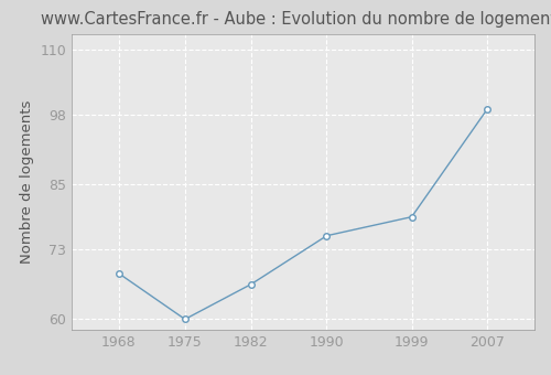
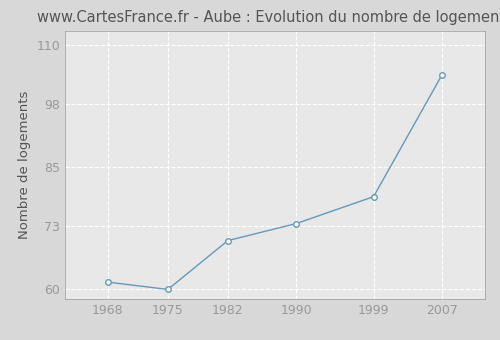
1968: 68.5 -> 61.5
1982: 66.5 -> 70.0
1990: 75.5 -> 73.5
2007: 99.0 -> 104.0
